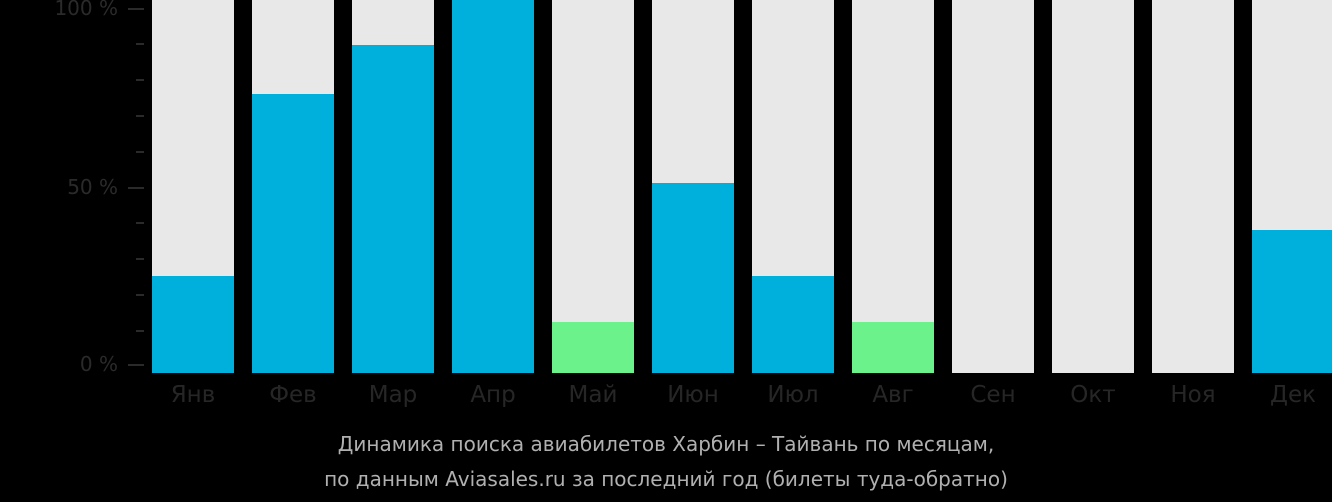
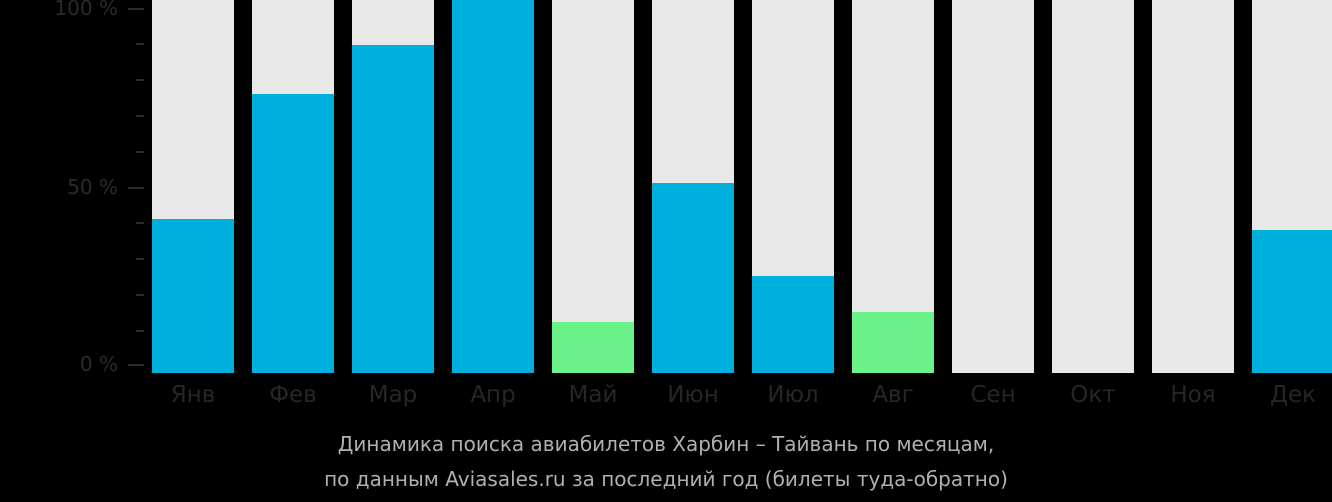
Янв: 25% -> 41%
Авг: 12% -> 15%
